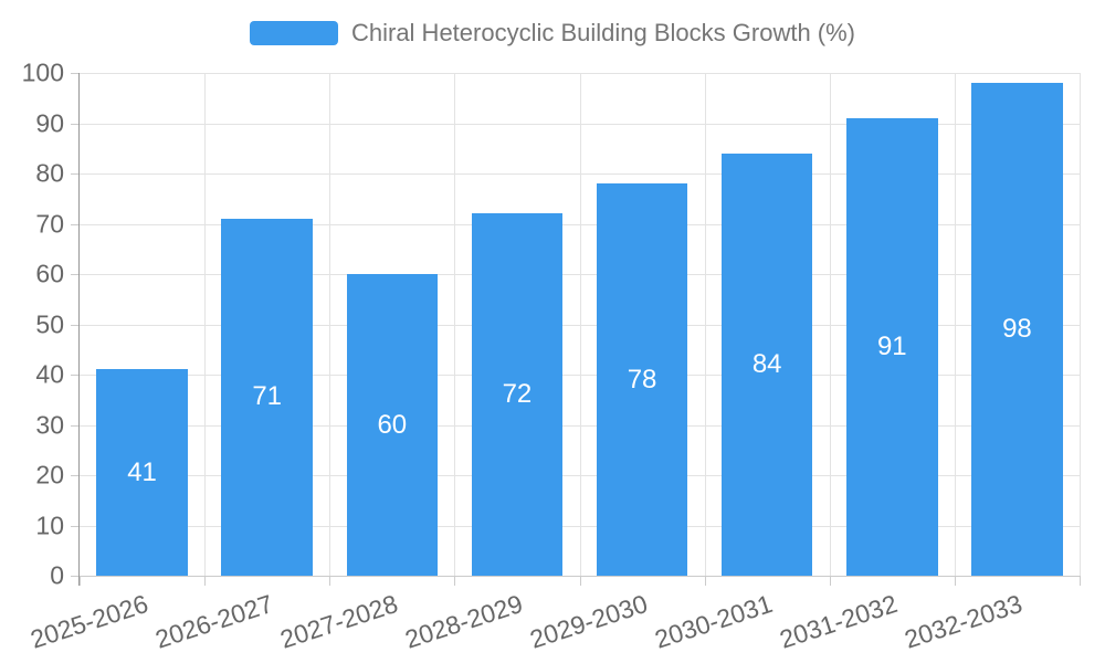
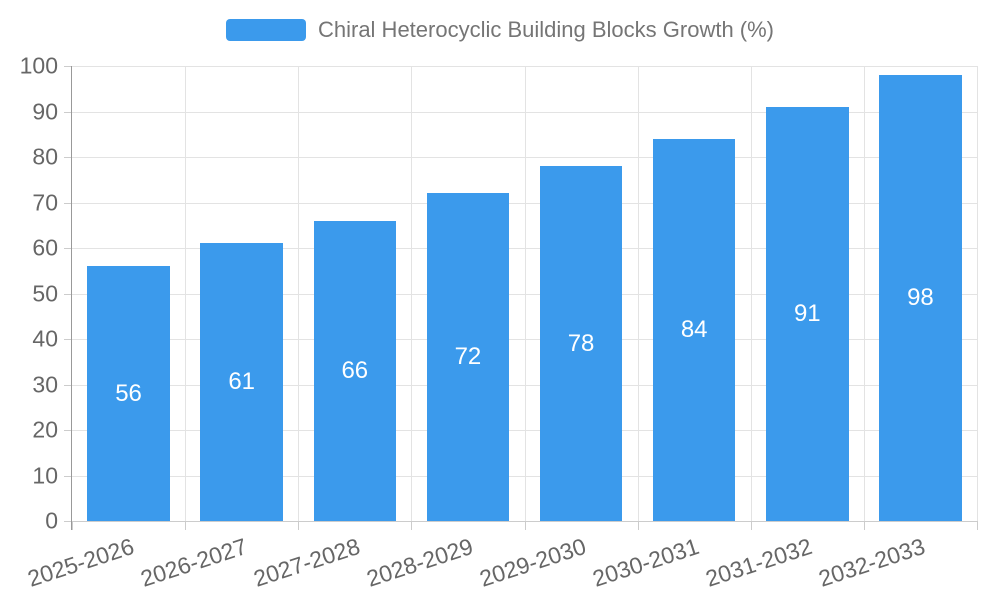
2025-2026: 41 -> 56
2026-2027: 71 -> 61
2027-2028: 60 -> 66
